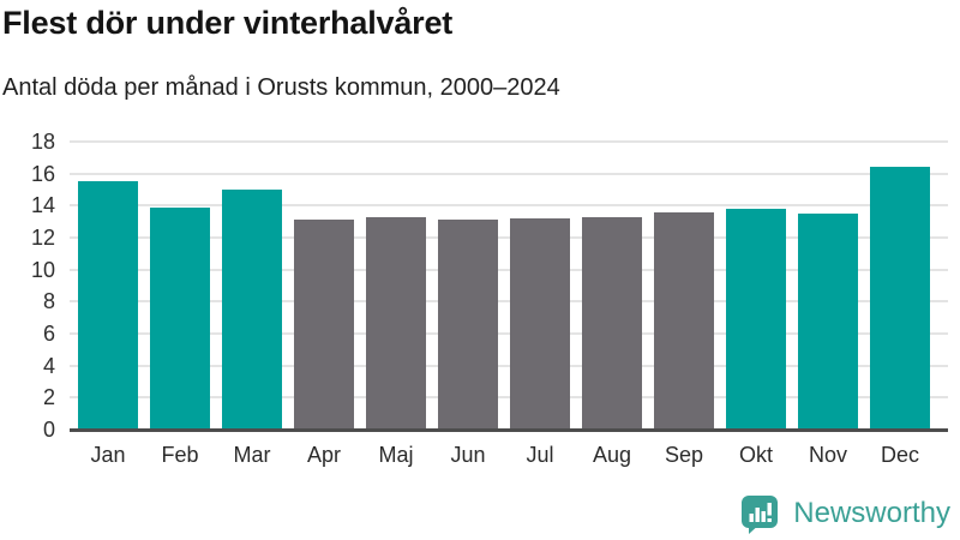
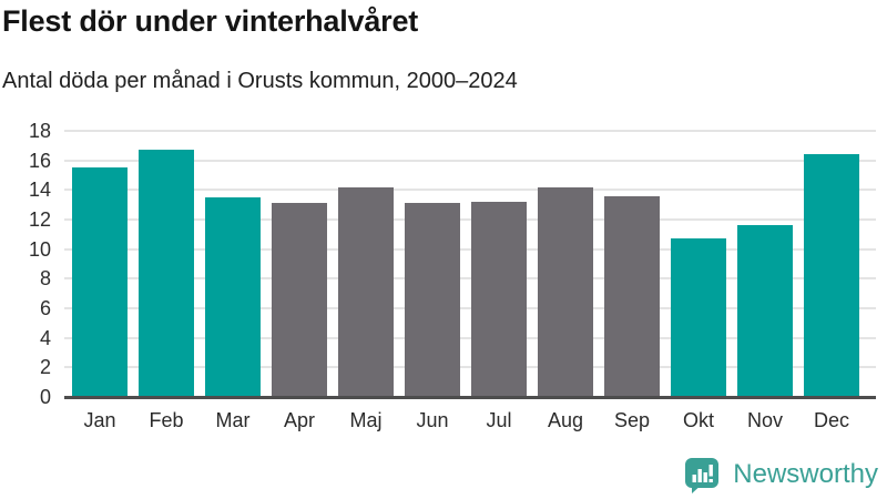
Feb: 13.9 -> 16.7
Mar: 15.0 -> 13.5
Maj: 13.3 -> 14.2
Aug: 13.3 -> 14.2
Okt: 13.8 -> 10.7
Nov: 13.5 -> 11.6
